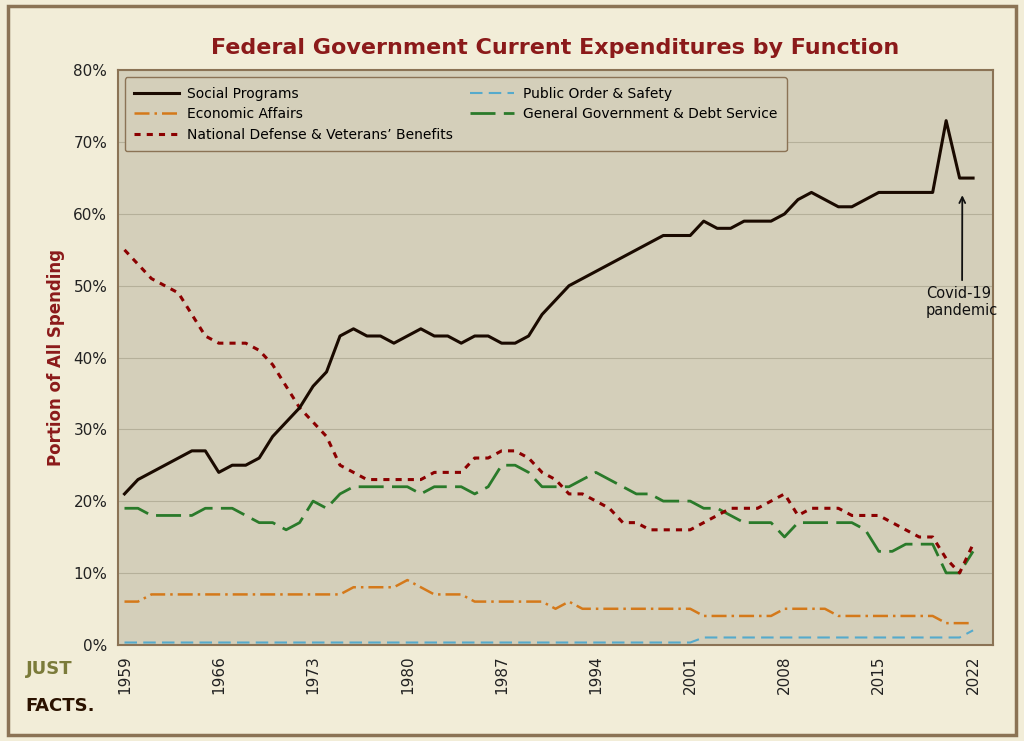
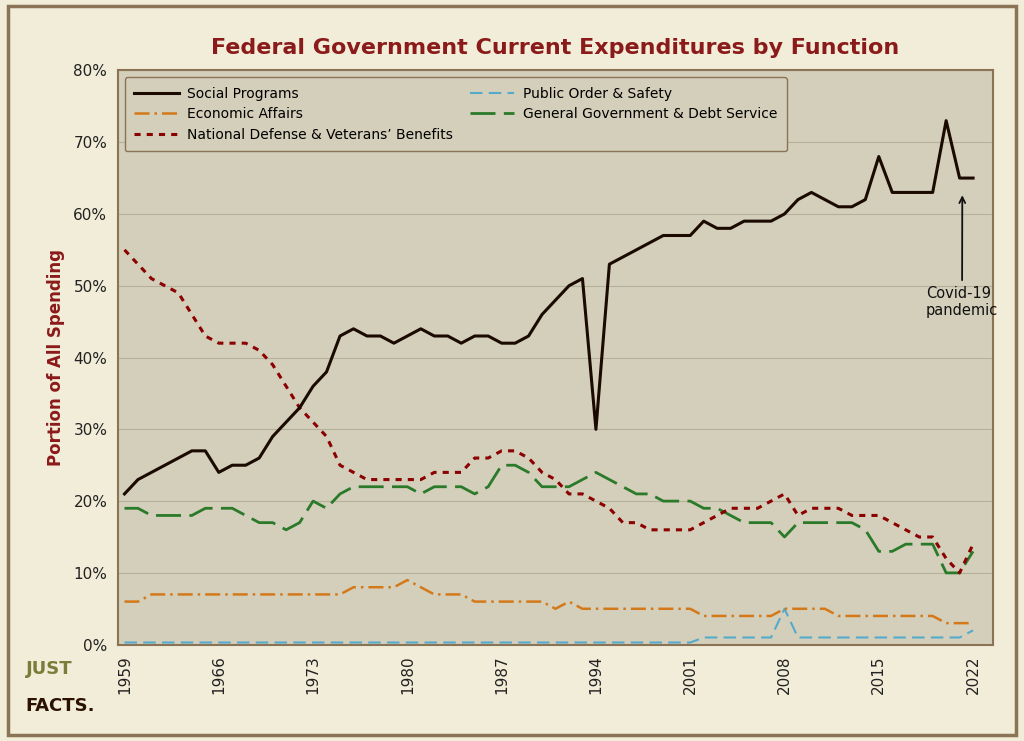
Social Programs/1994: 52% -> 30%
Public Order & Safety/2008: 1.0% -> 5.0%
Social Programs/2015: 63% -> 68%
